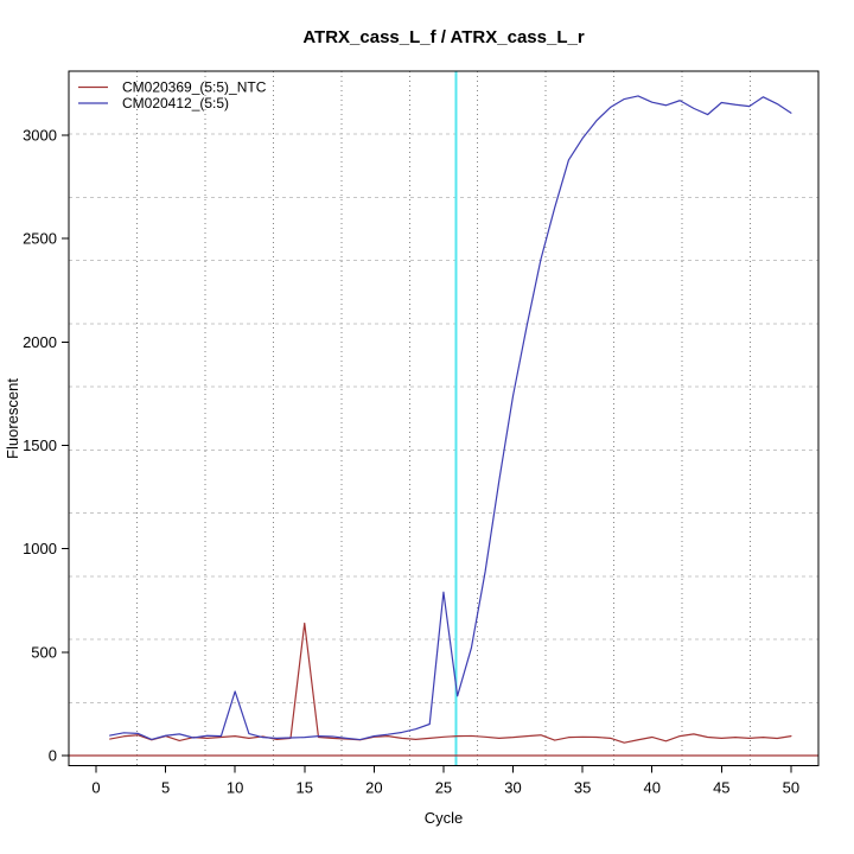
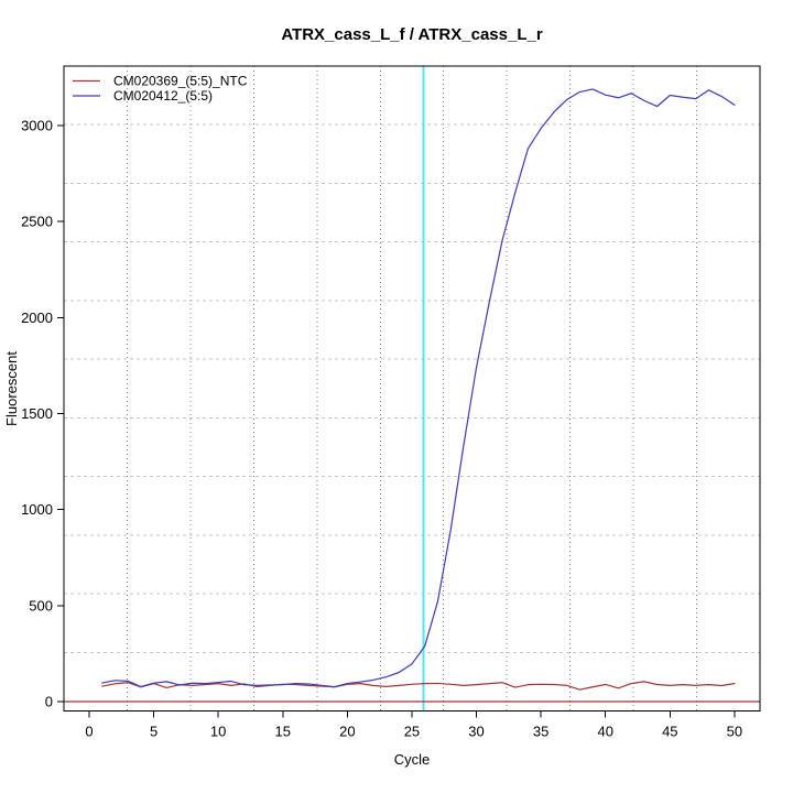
CM020412_(5:5)/10: 310 -> 100
CM020369_(5:5)_NTC/15: 640 -> 90
CM020412_(5:5)/25: 790 -> 200
